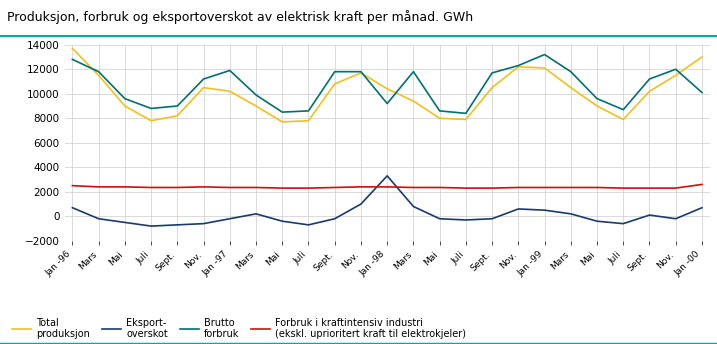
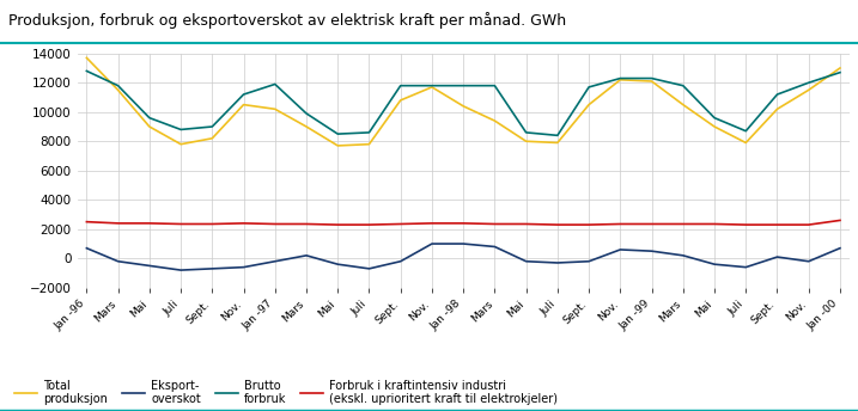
Eksport- overskot/Jan -98: 3300 -> 1000
Brutto forbruk/Jan -98: 9200 -> 11800
Brutto forbruk/Jan -99: 13200 -> 12300
Brutto forbruk/Jan -00: 10100 -> 12700
